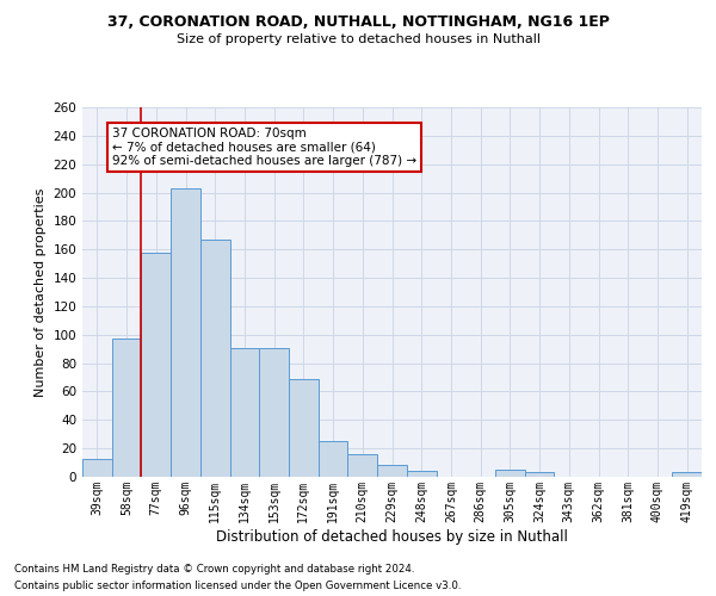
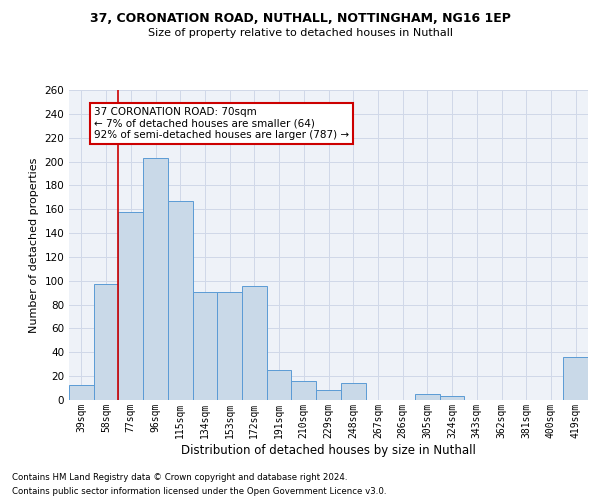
172sqm: 69 -> 96
248sqm: 4 -> 14
419sqm: 3 -> 36
